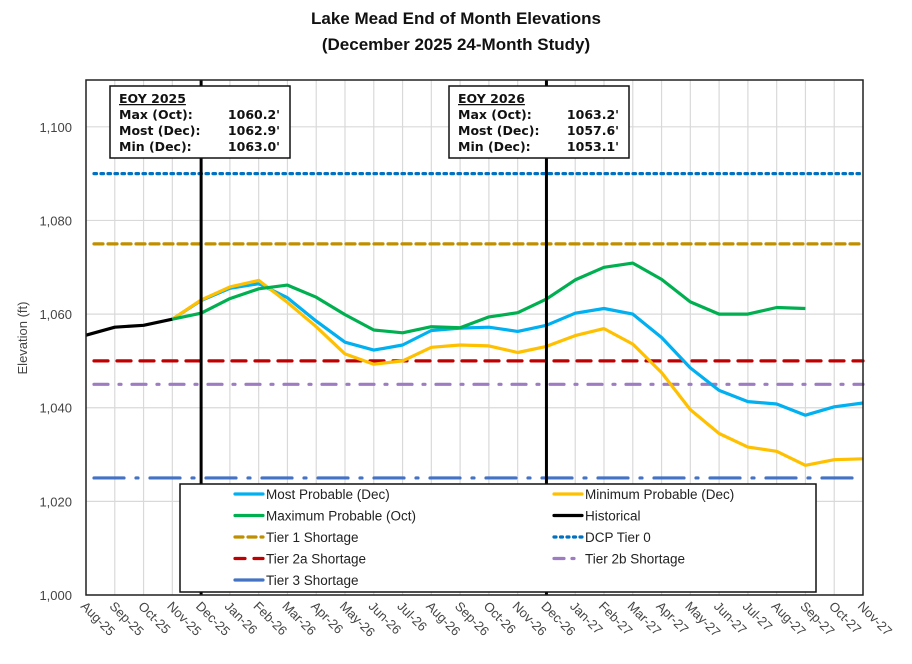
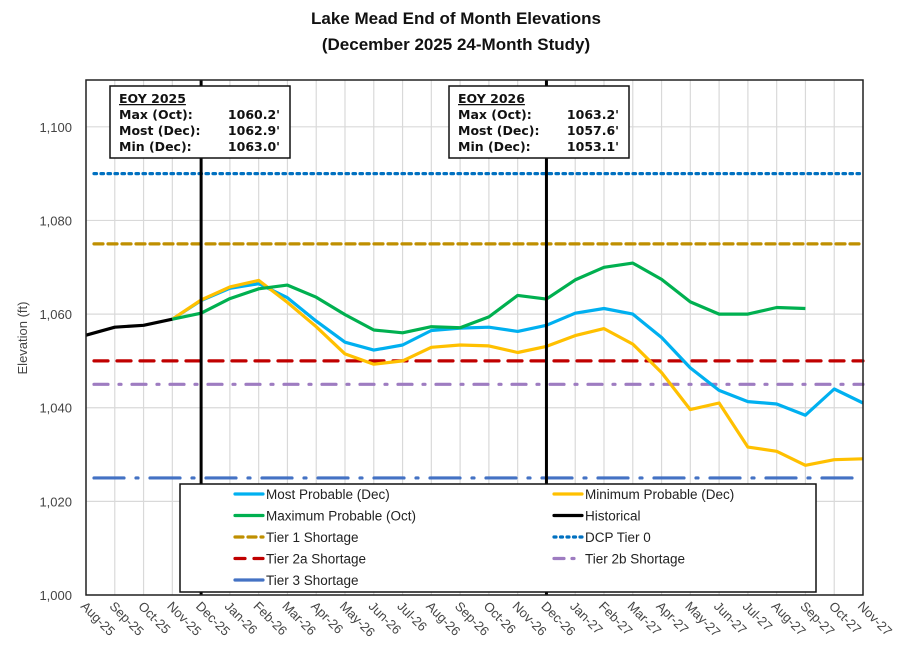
Maximum Probable (Oct)/Nov-26: 1060 -> 1064
Minimum Probable (Dec)/Jun-27: 1034 -> 1041
Most Probable (Dec)/Oct-27: 1040 -> 1044
